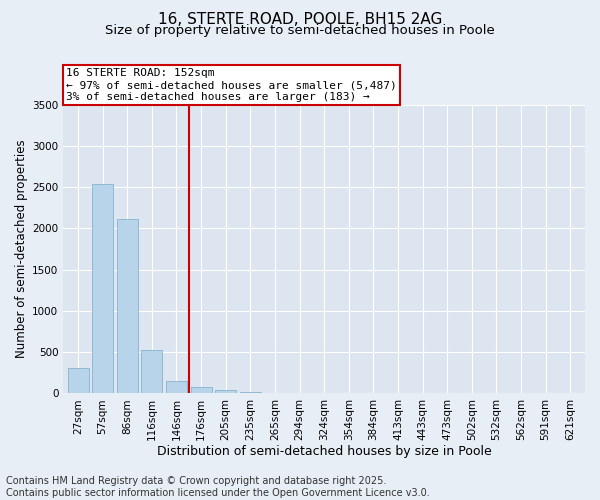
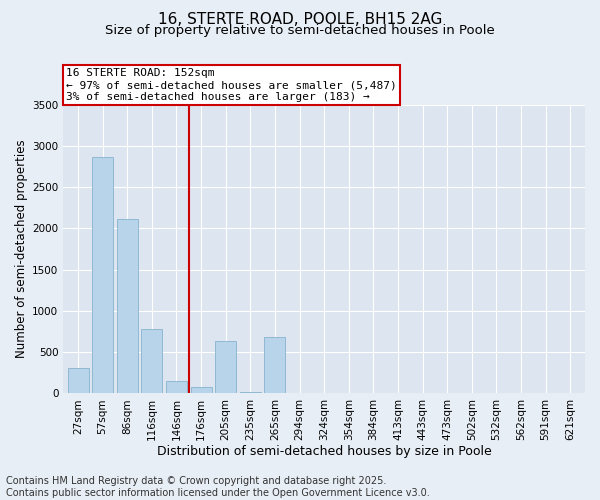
57sqm: 2540 -> 2860
116sqm: 520 -> 780
205sqm: 40 -> 640
265sqm: 10 -> 680
